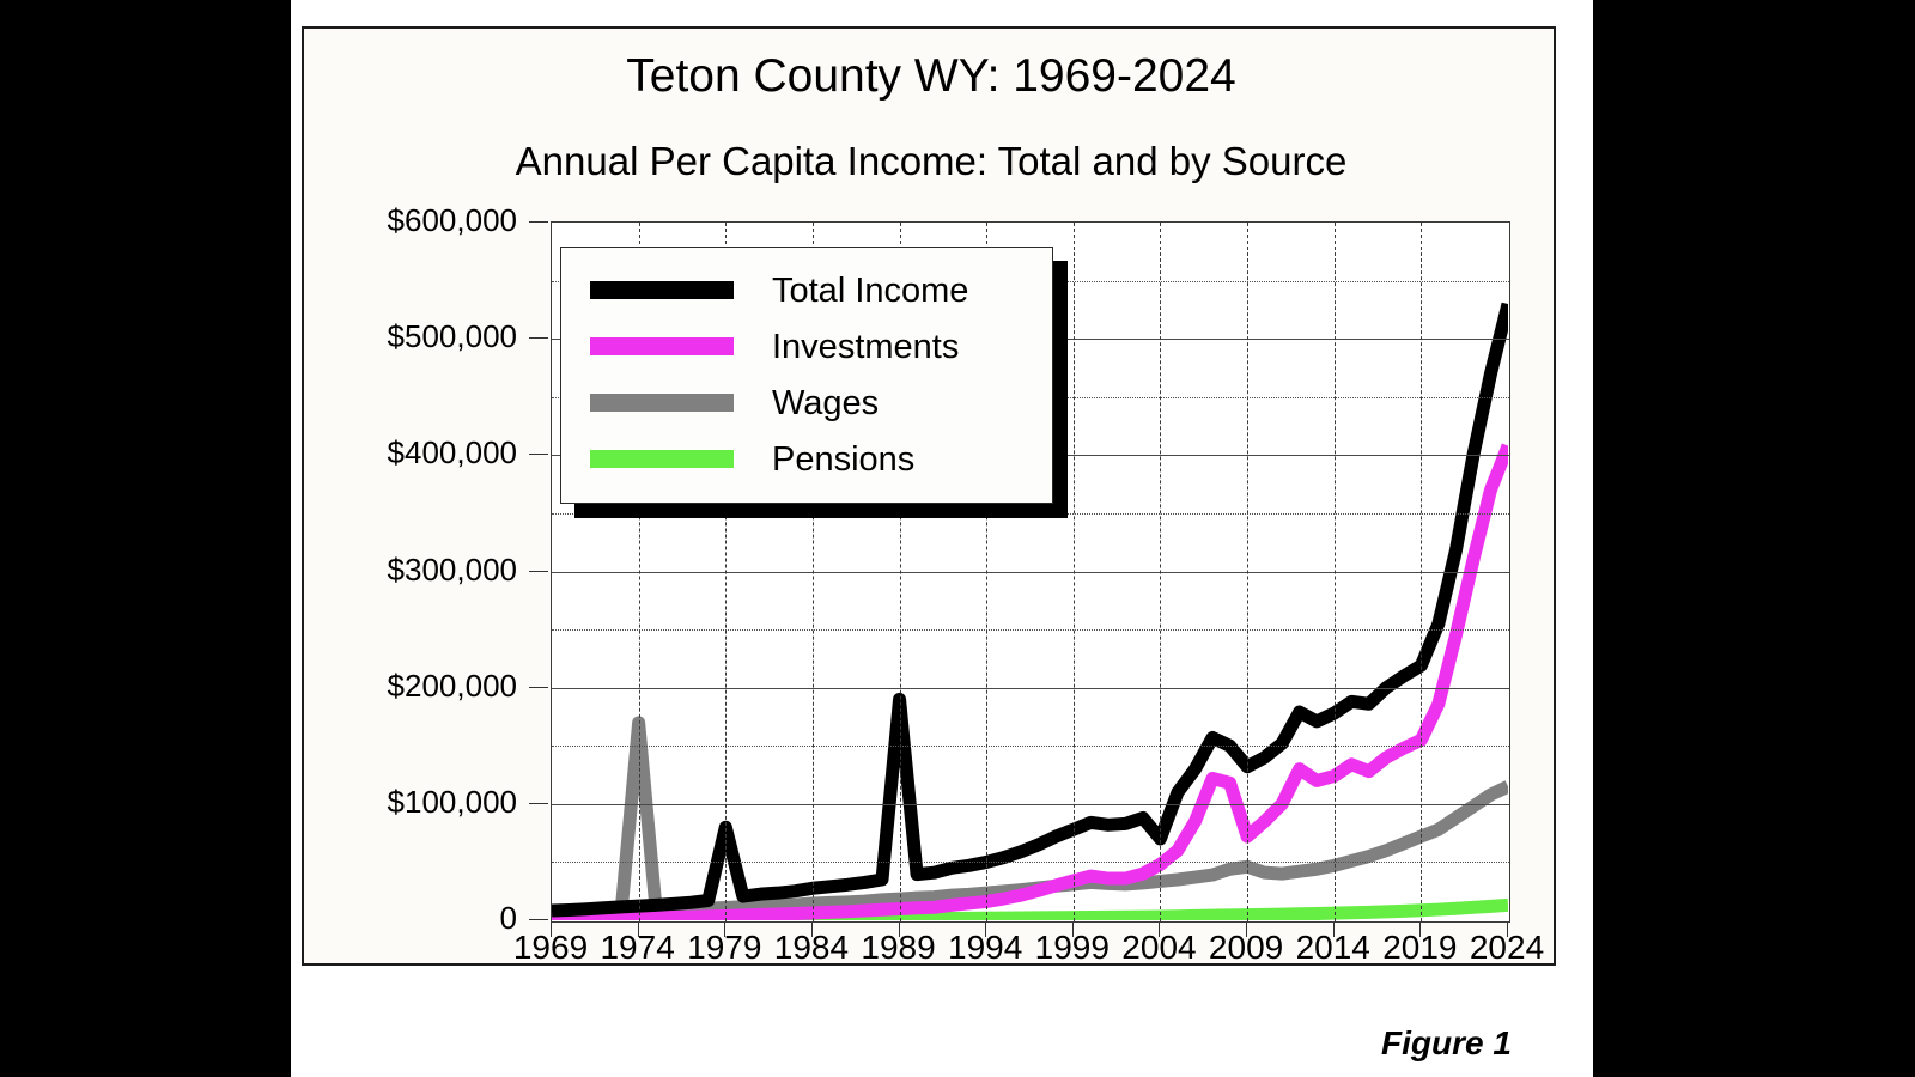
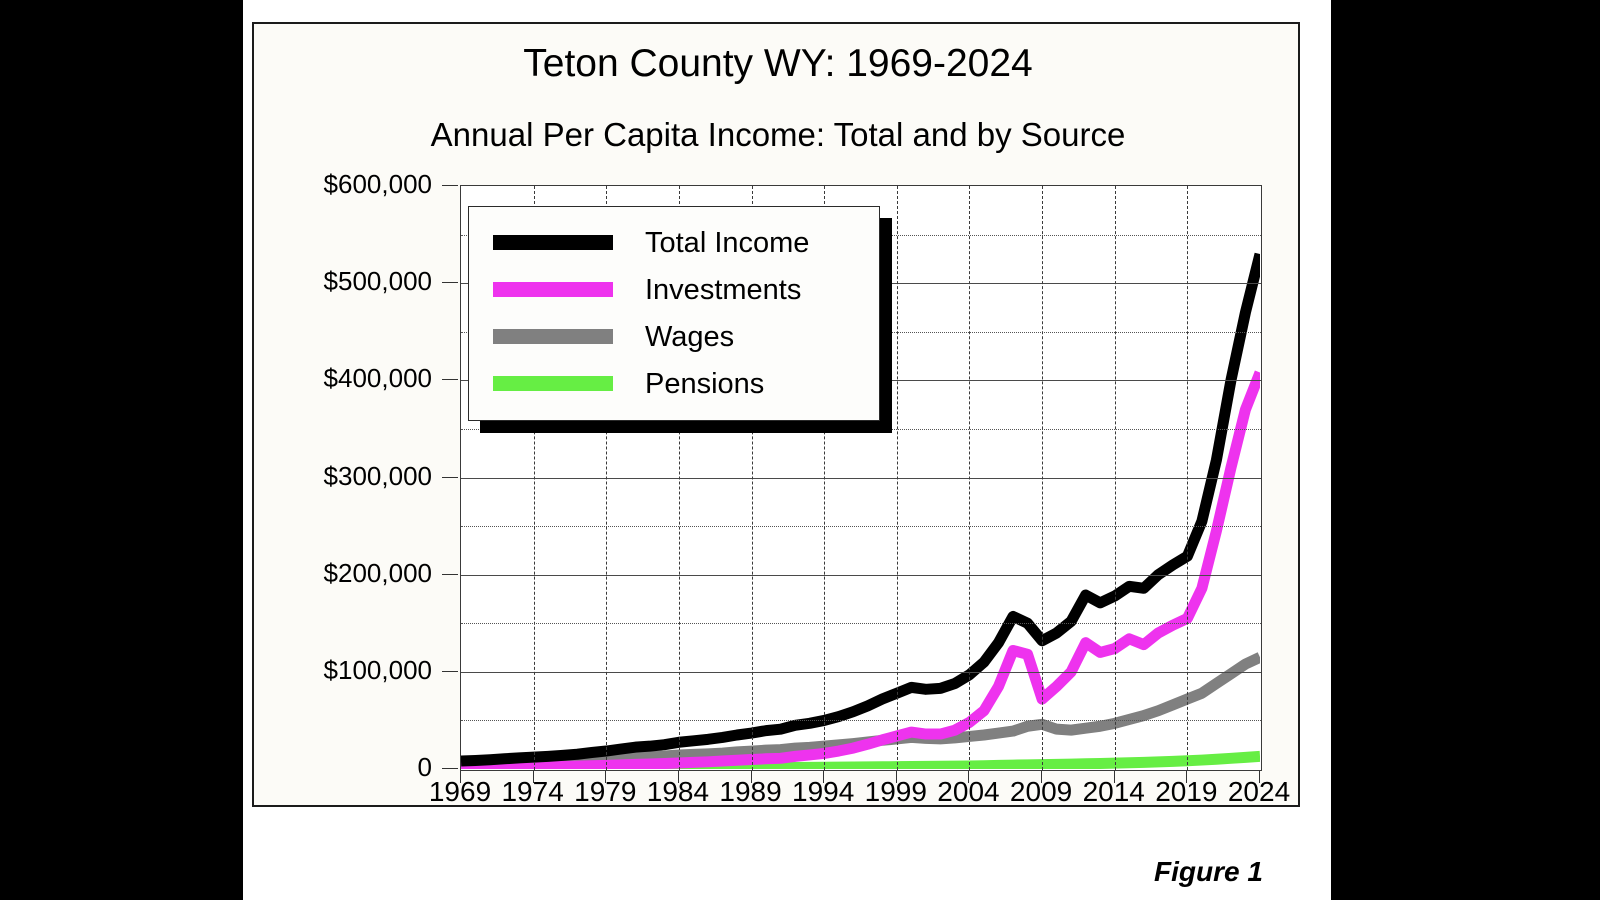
Wages/1974: $170000 -> $10000
Total Income/1979: $80000 -> $20000
Total Income/1989: $190000 -> $40000
Total Income/2004: $70000 -> $100000
